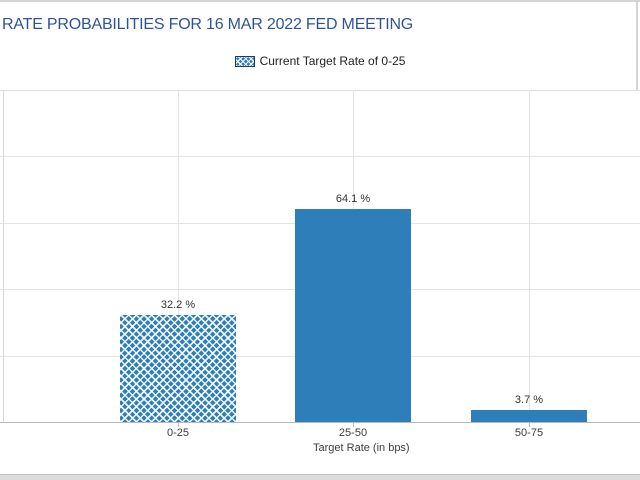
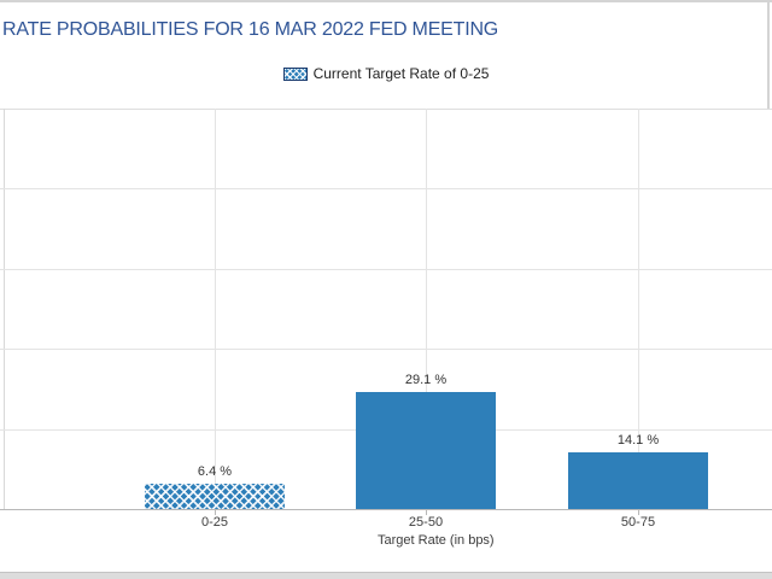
0-25: 32.2 -> 6.4
25-50: 64.1 -> 29.1
50-75: 3.7 -> 14.1
